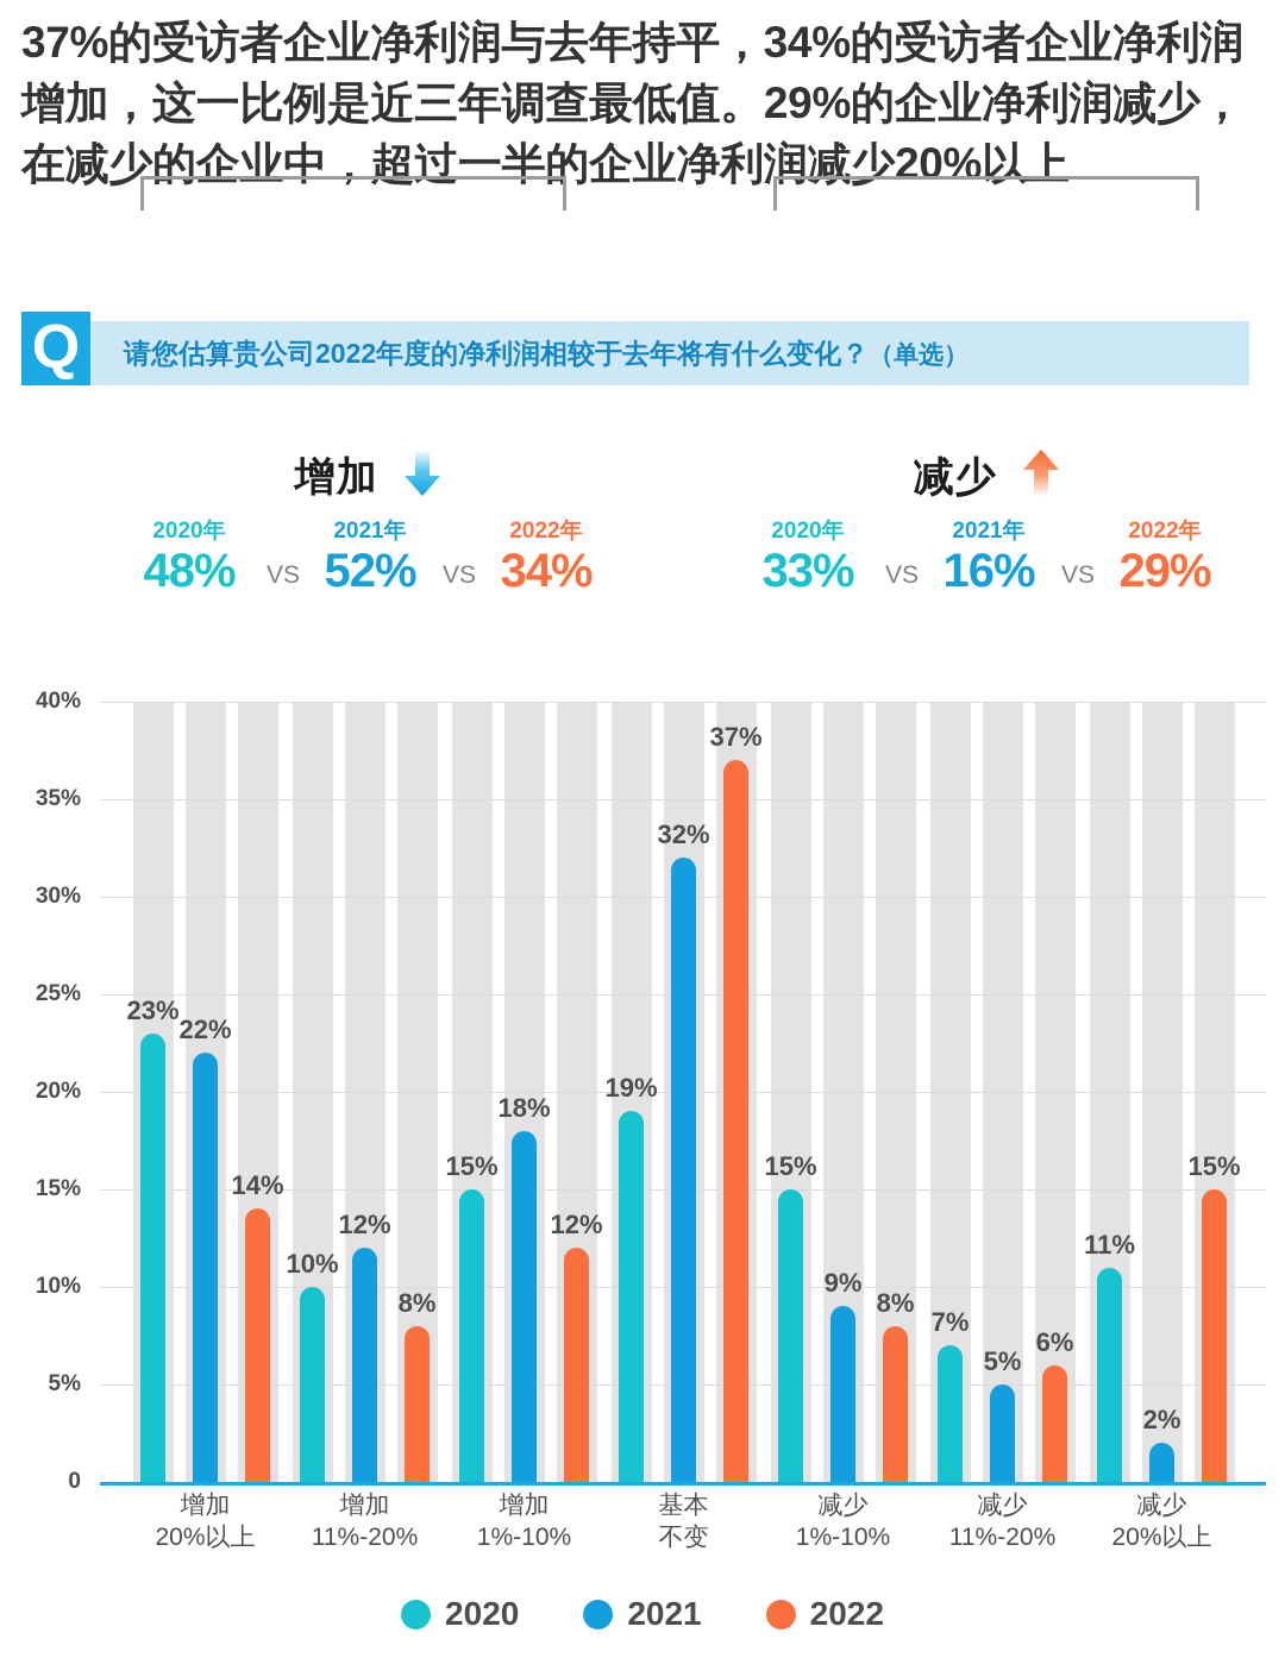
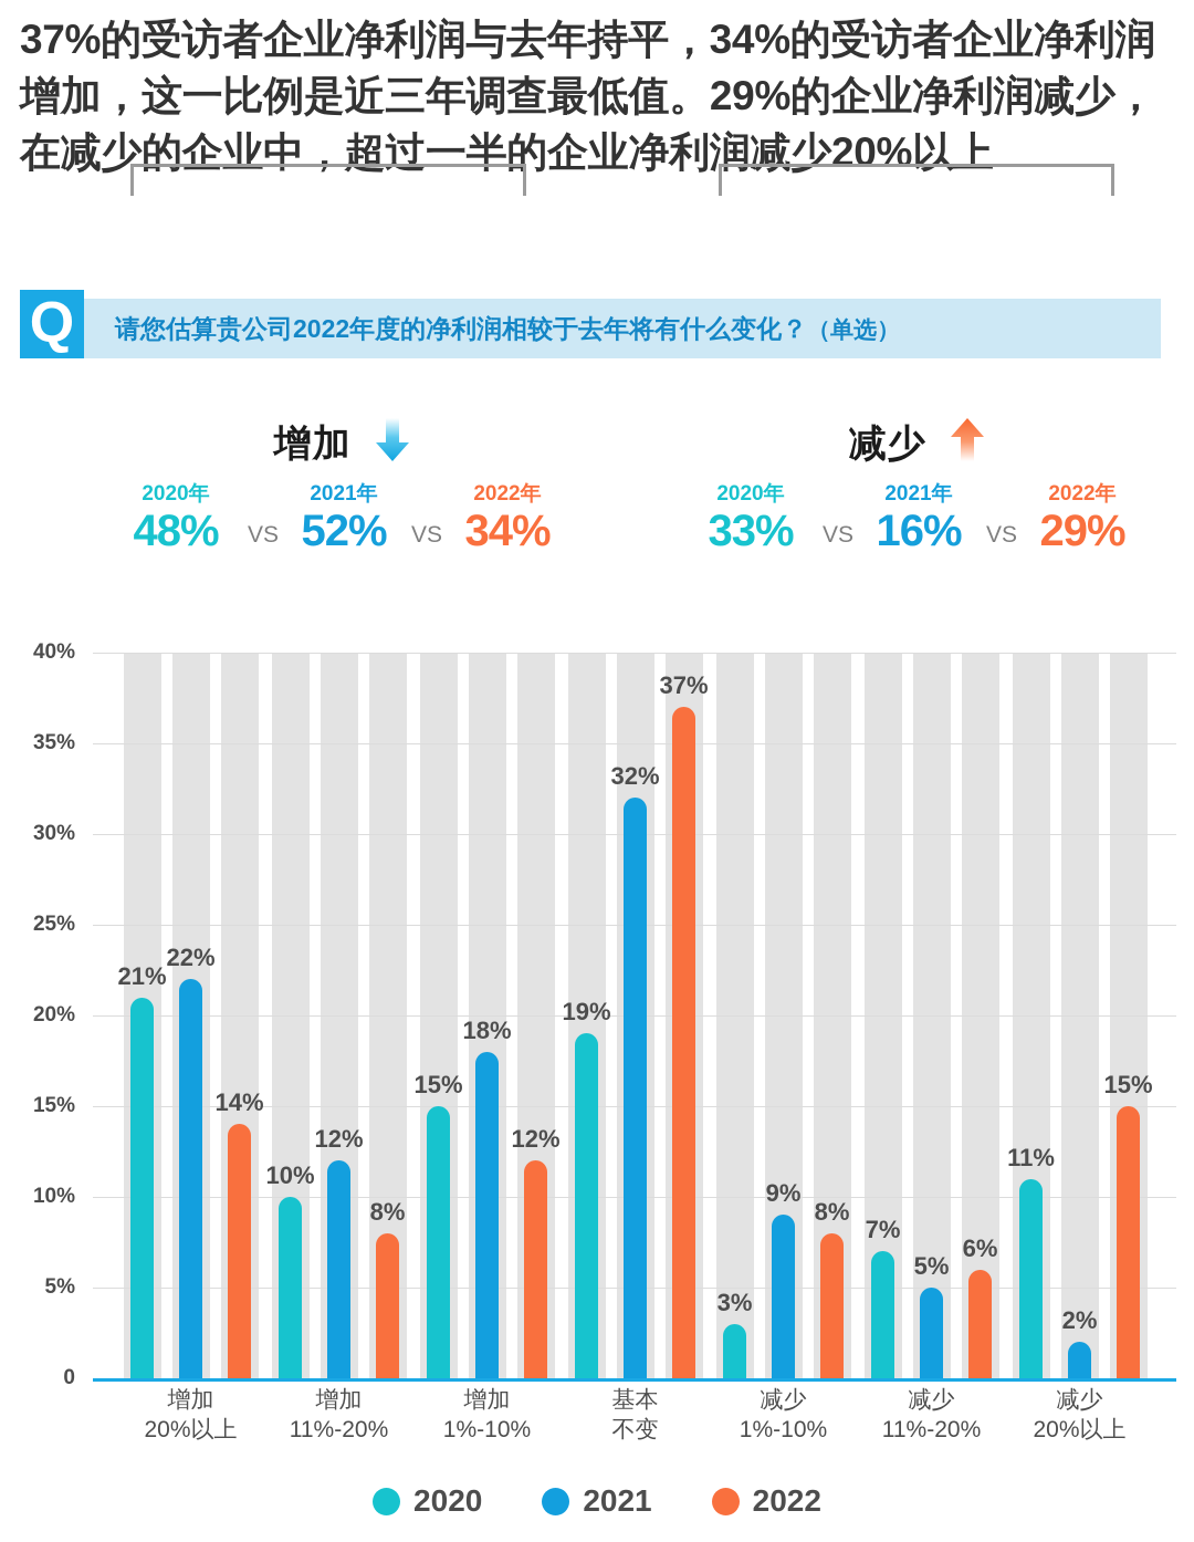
2020/增加 20%以上: 23% -> 21%
2020/减少 1%-10%: 15% -> 3%
